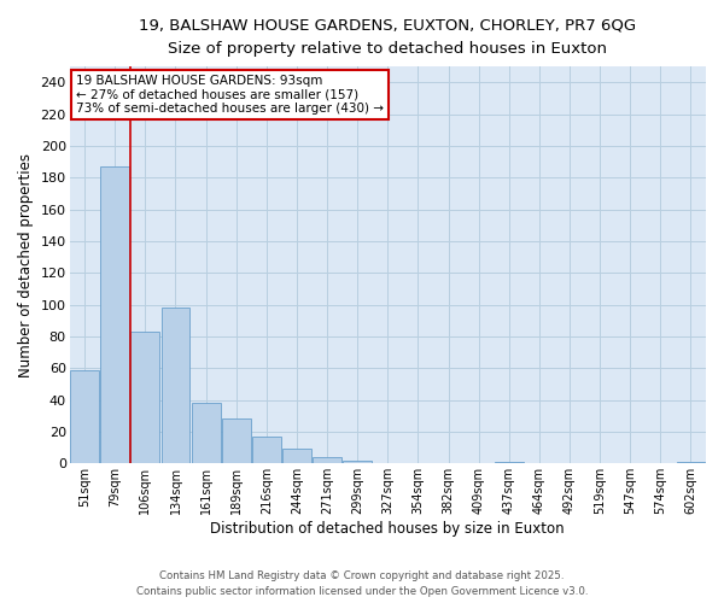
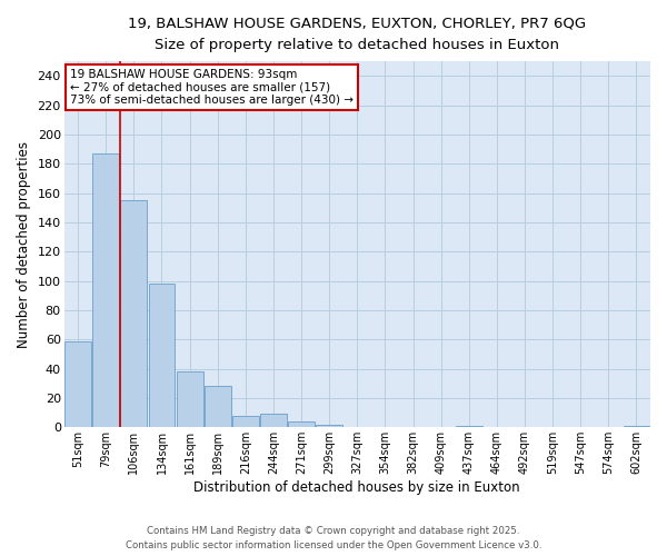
106sqm: 83 -> 155
216sqm: 17 -> 8
